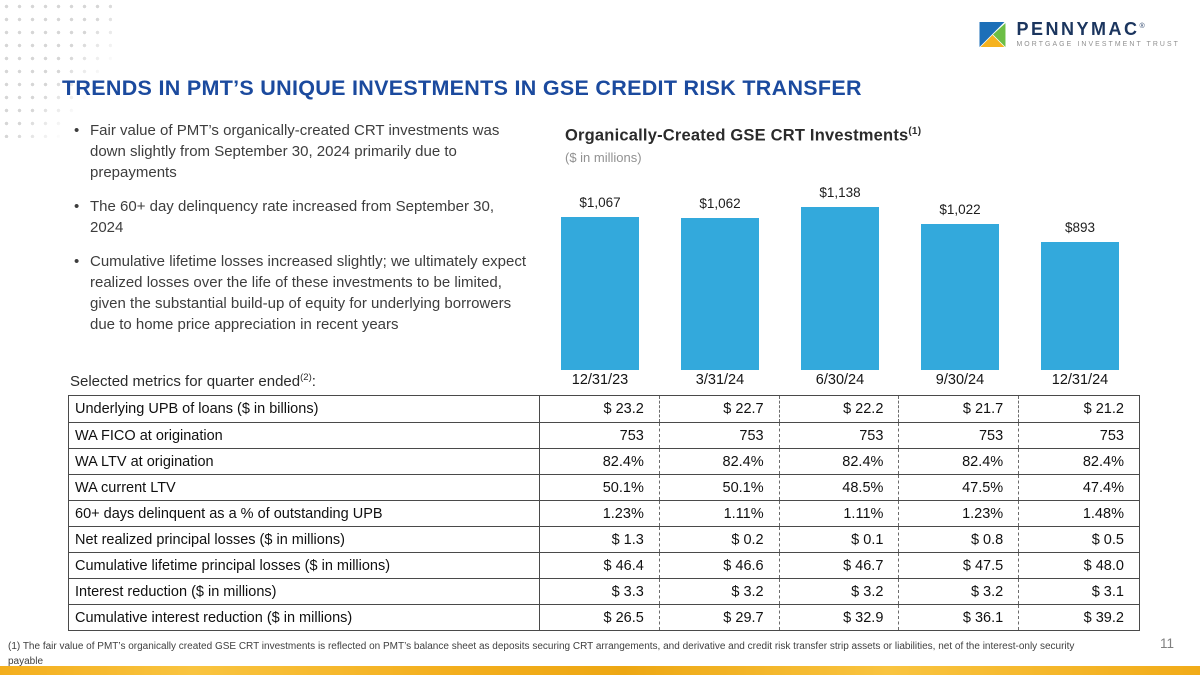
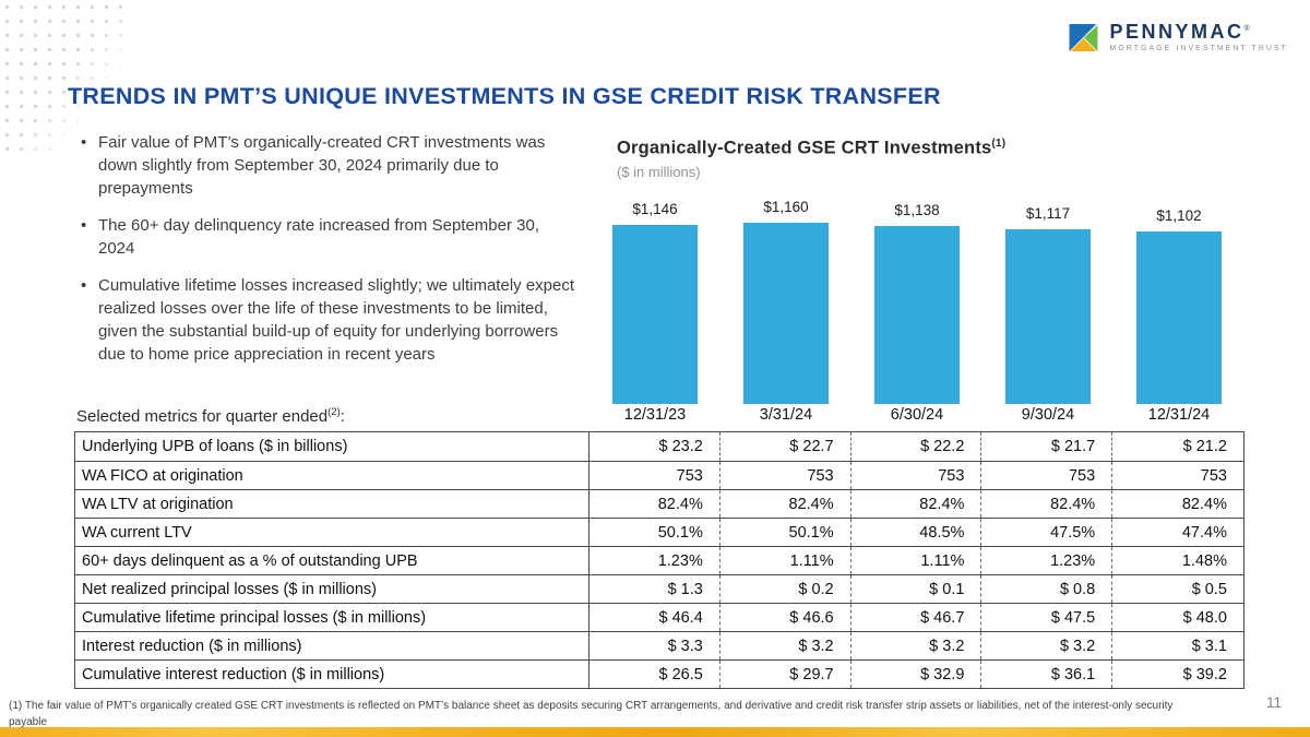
12/31/23: $1,067 -> $1,146
3/31/24: $1,062 -> $1,160
9/30/24: $1,022 -> $1,117
12/31/24: $893 -> $1,102
